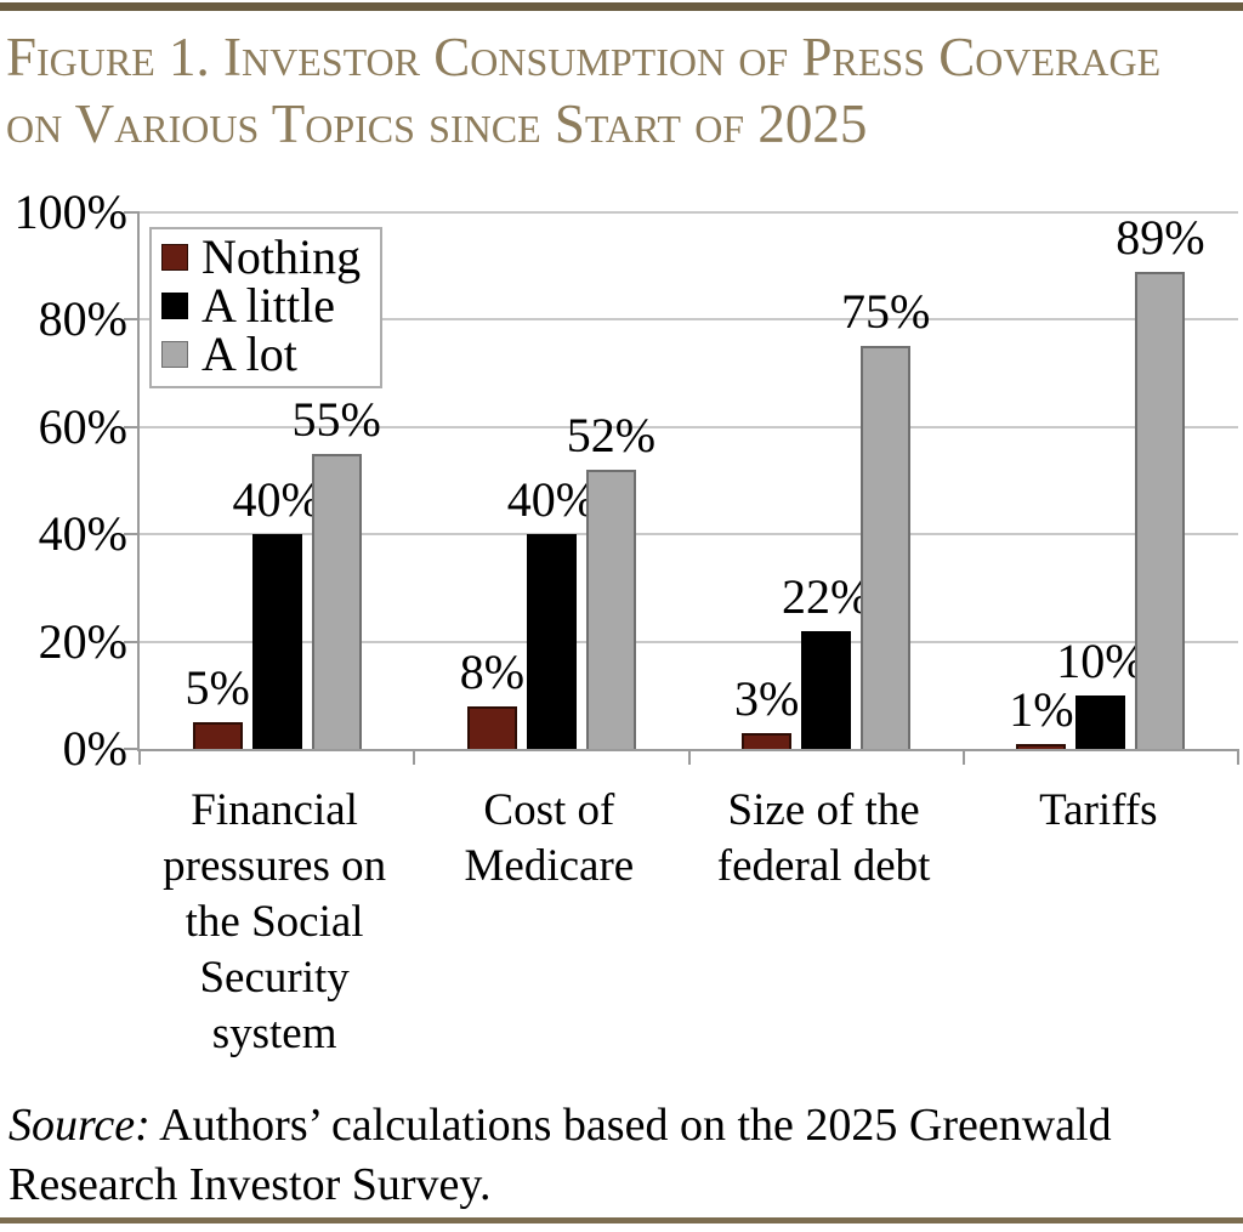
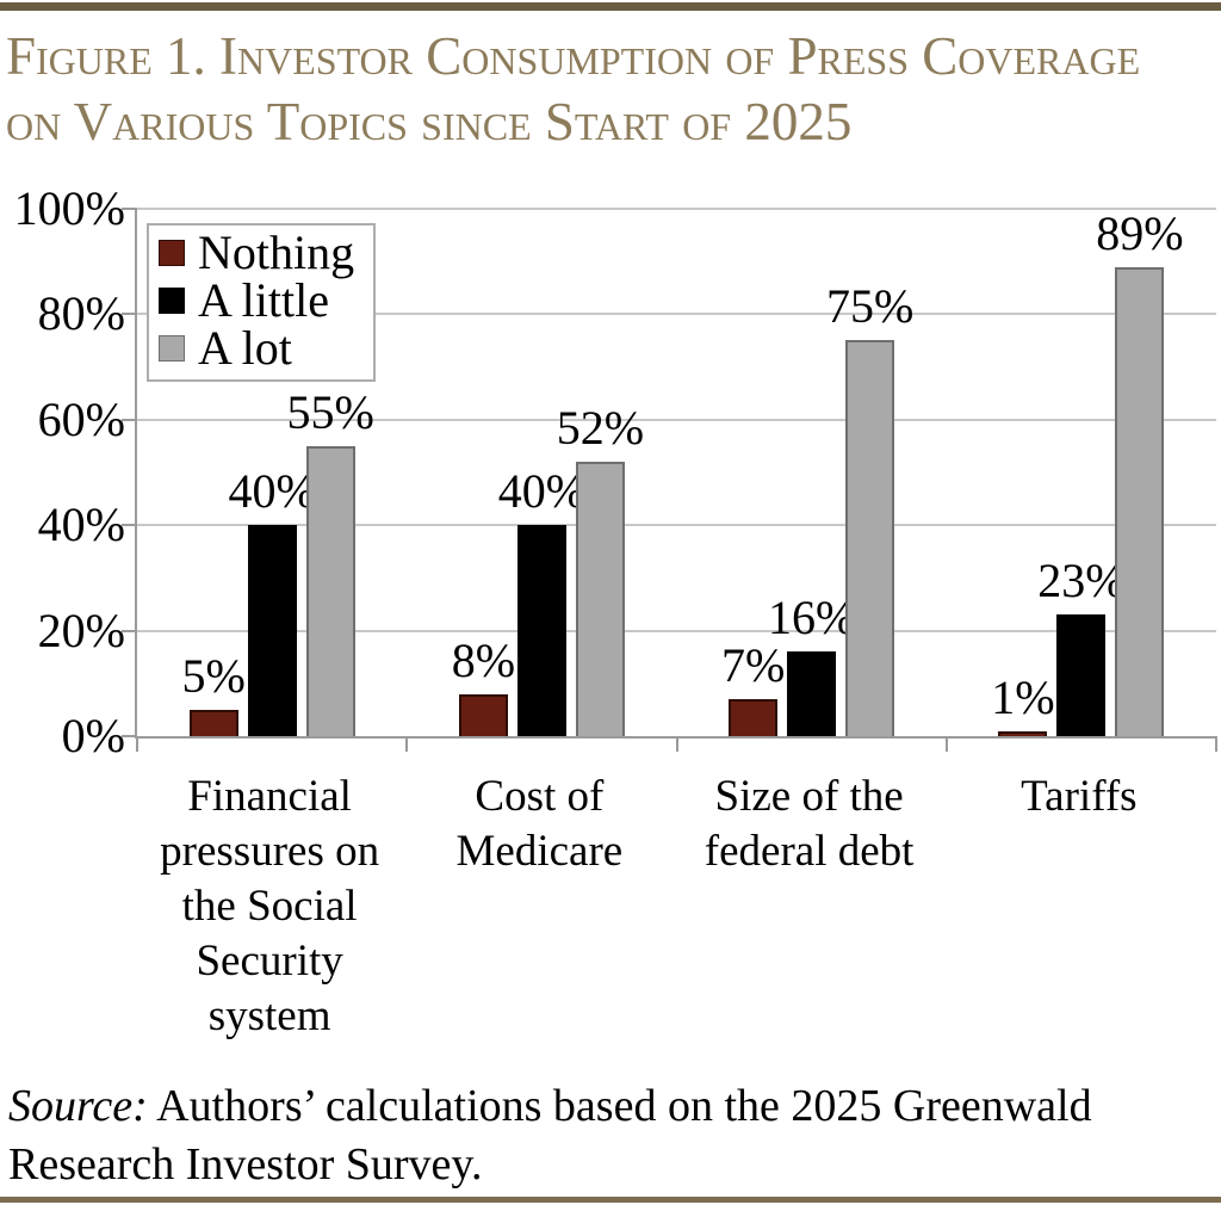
Nothing/Size of the federal debt: 3% -> 7%
A little/Size of the federal debt: 22% -> 16%
A little/Tariffs: 10% -> 23%
